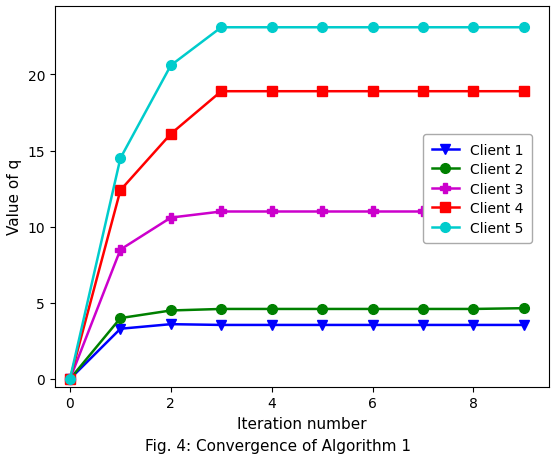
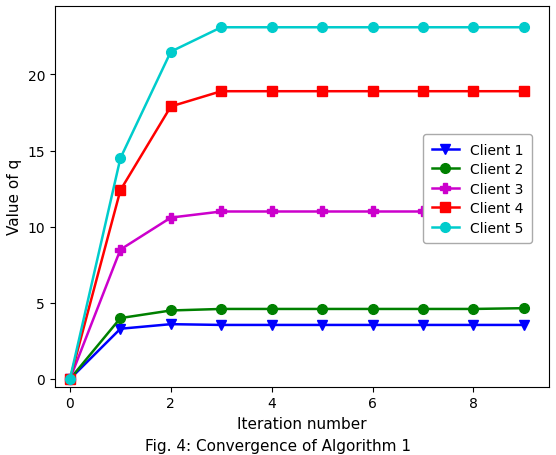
Client 4/2: 16.1 -> 17.9
Client 5/2: 20.6 -> 21.5
